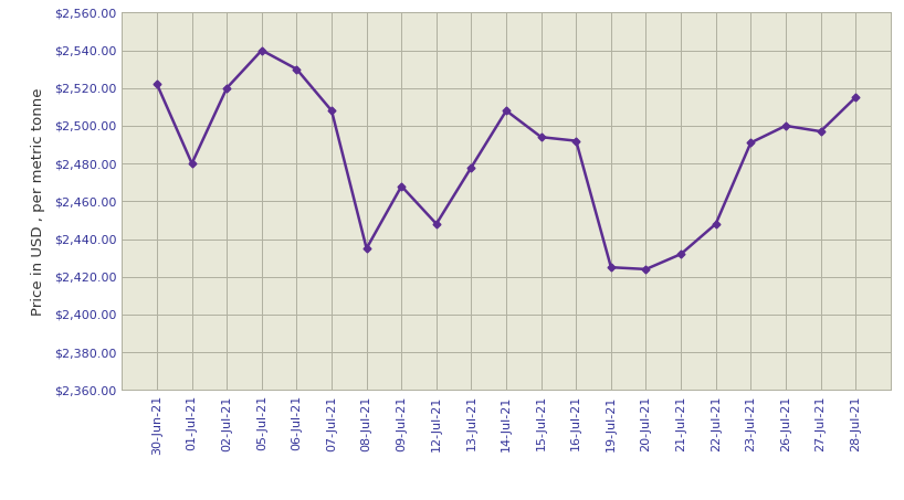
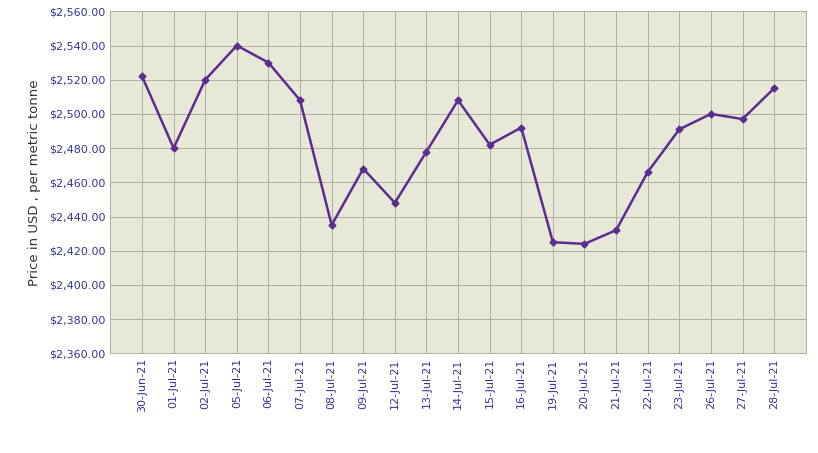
15-Jul-21: $2,494 -> $2,482
22-Jul-21: $2,448 -> $2,466
